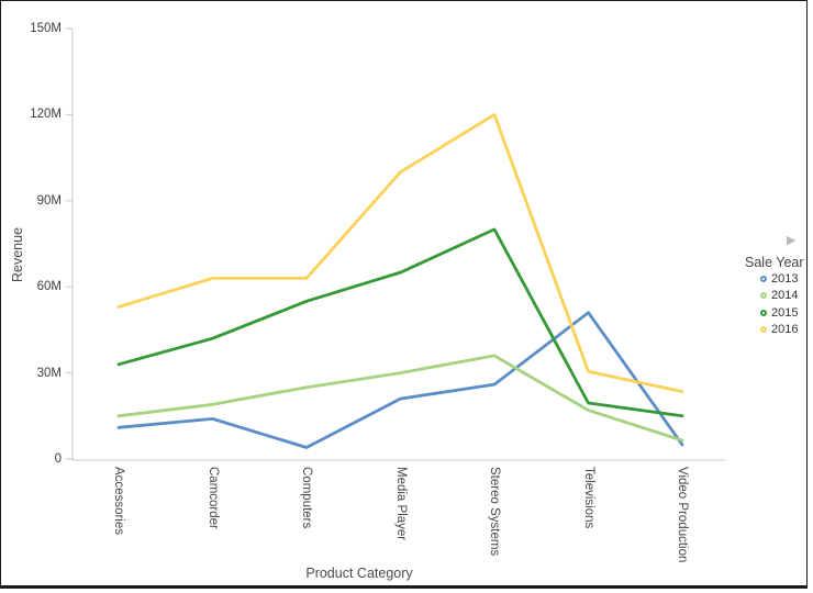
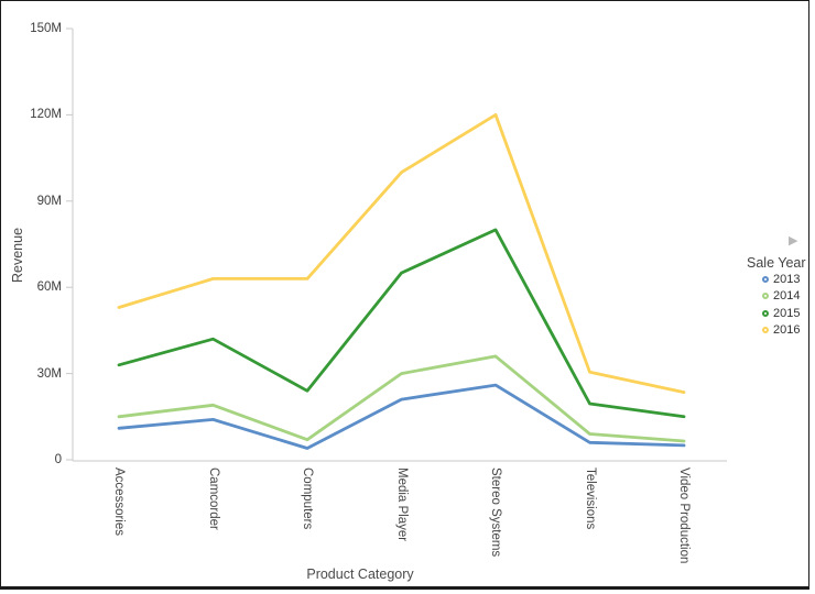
2014/Computers: 25M -> 7M
2015/Computers: 55M -> 24M
2013/Televisions: 51M -> 6M
2014/Televisions: 17M -> 9M
